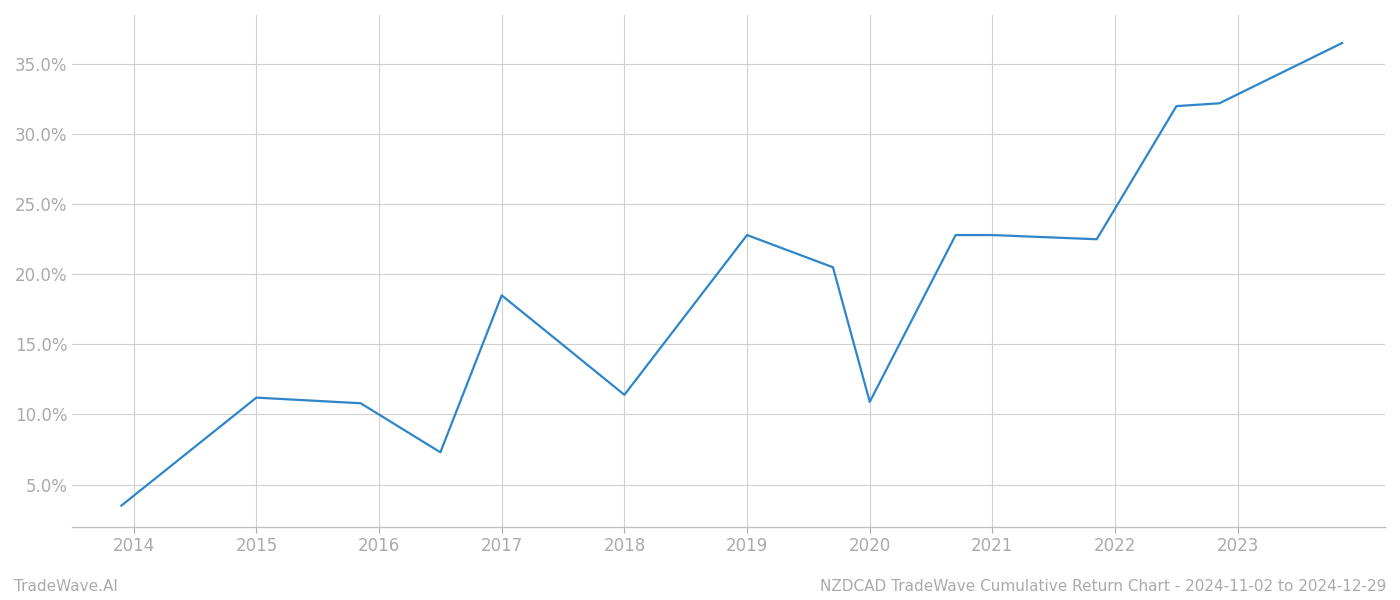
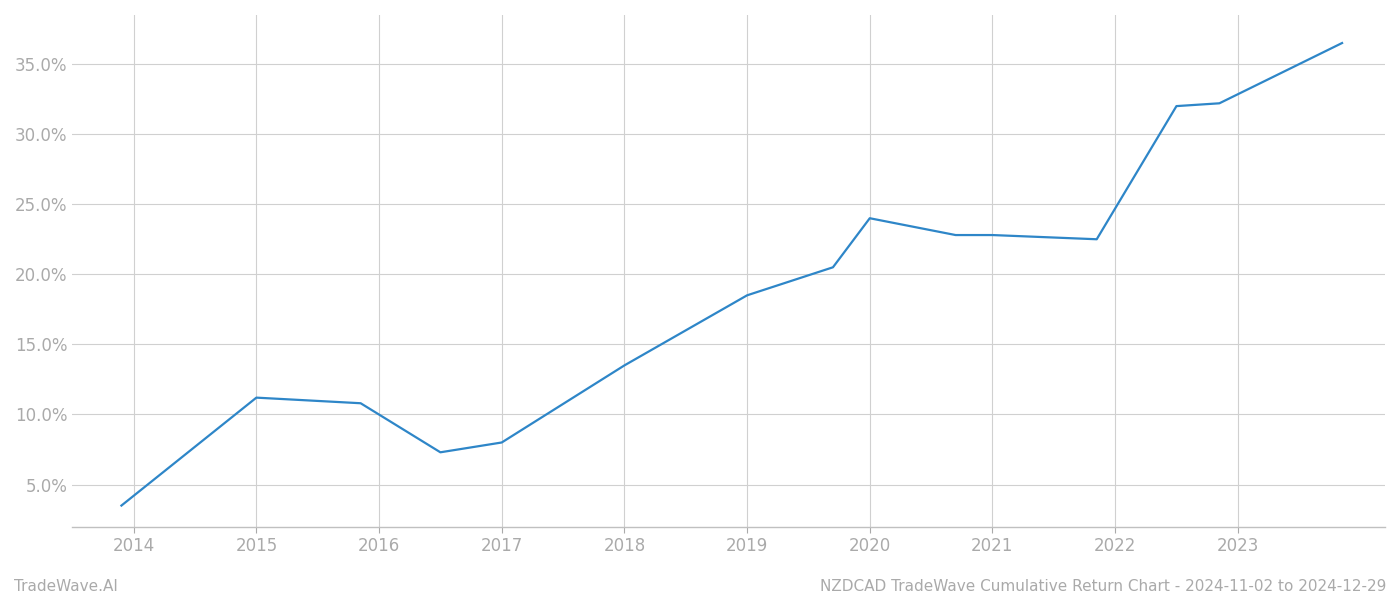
2017: 18.5% -> 8.0%
2018: 11.4% -> 13.5%
2019: 22.8% -> 18.5%
2020: 10.9% -> 24.0%
